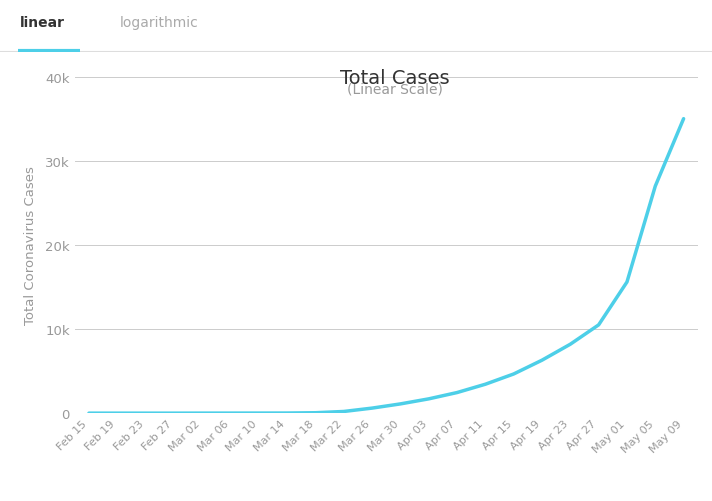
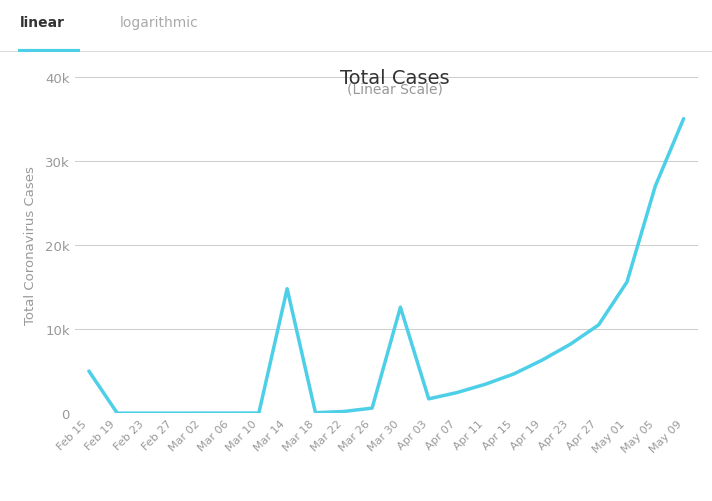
Feb 15: 0.0k -> 5.0k
Mar 14: 0.0k -> 14.8k
Mar 30: 1.1k -> 12.6k
